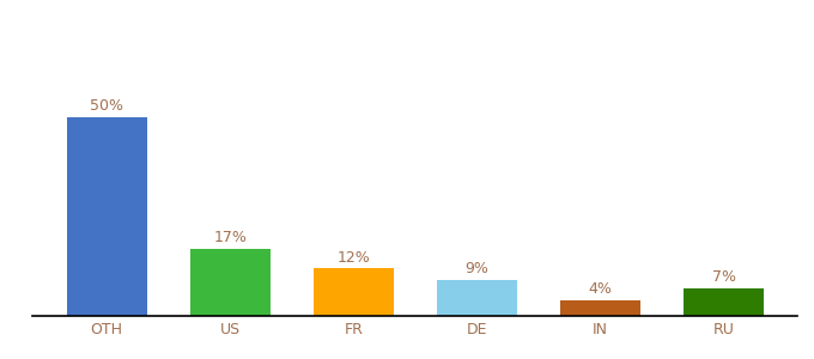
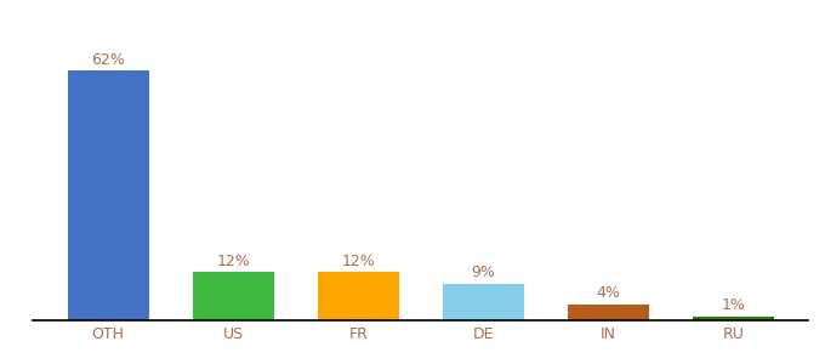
OTH: 50% -> 62%
US: 17% -> 12%
RU: 7% -> 1%
